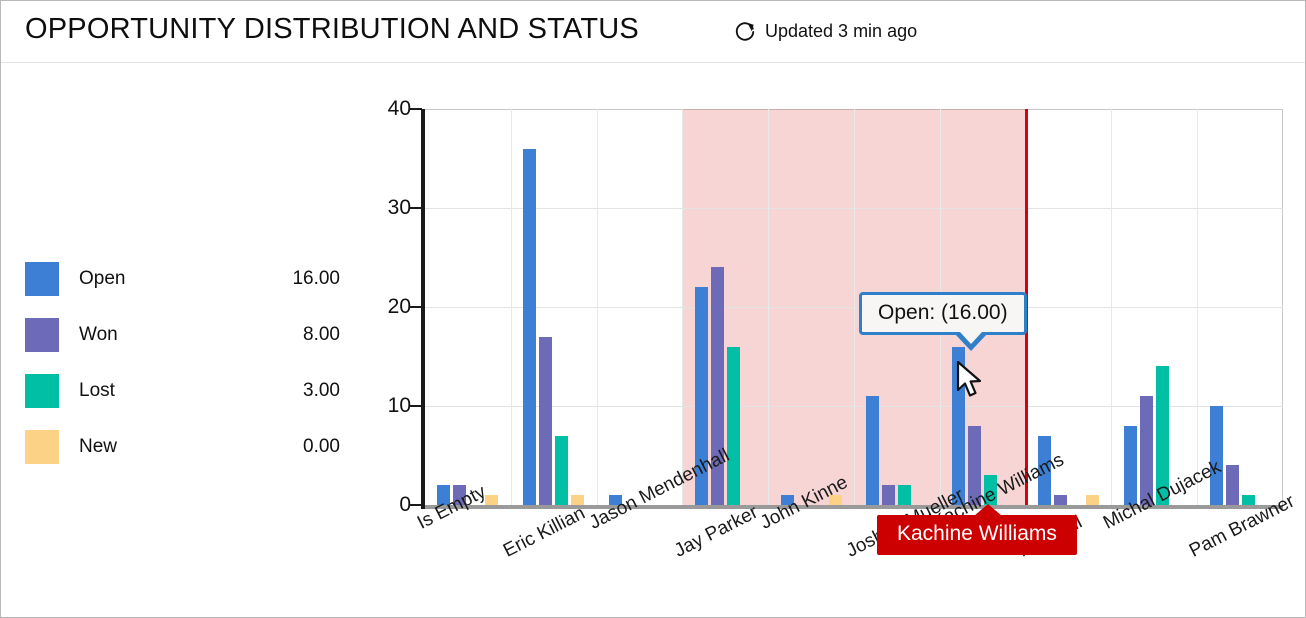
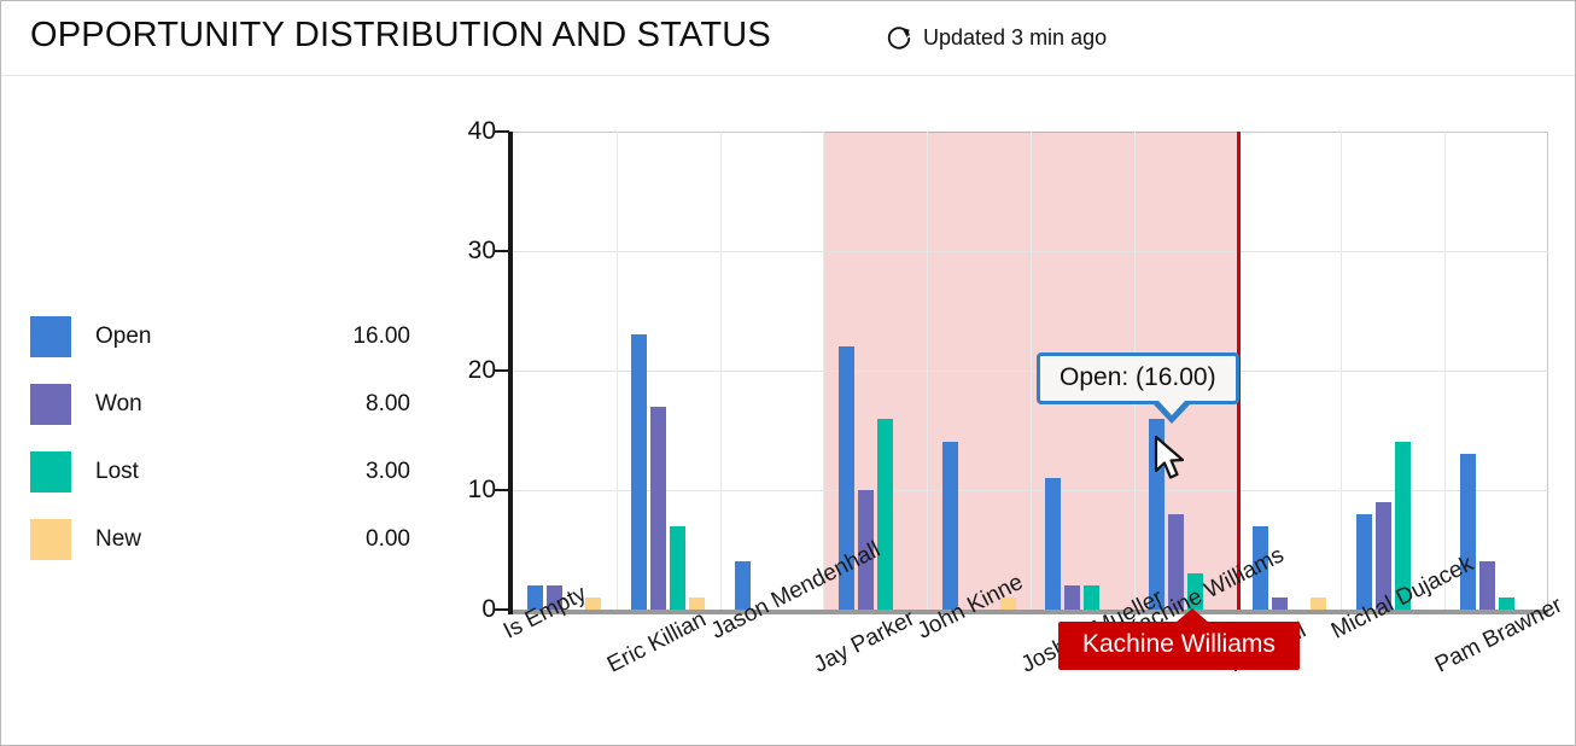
Open/Eric Killian: 36 -> 23
Open/Jason Mendenhall: 1 -> 4
Won/Jay Parker: 24 -> 10
Open/John Kinne: 1 -> 14
Won/Michal Dujacek: 11 -> 9
Open/Pam Brawner: 10 -> 13
